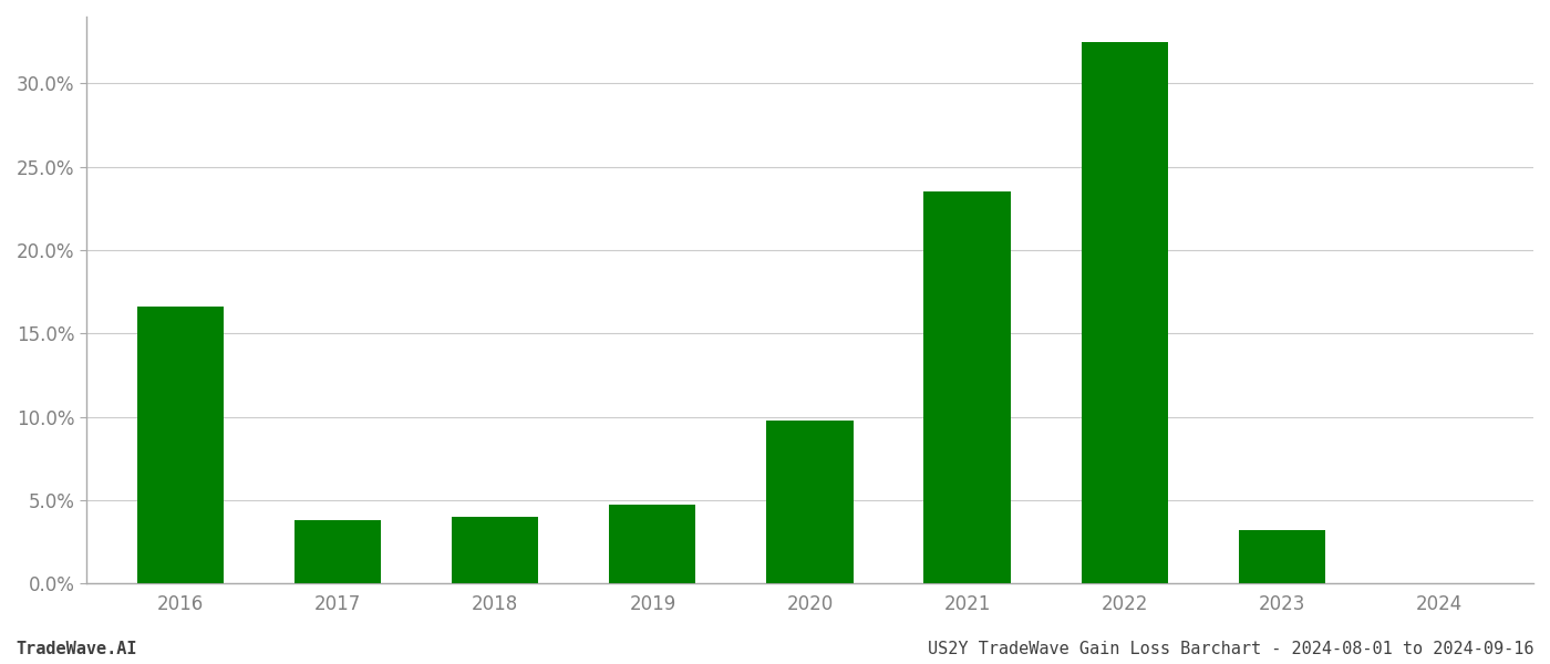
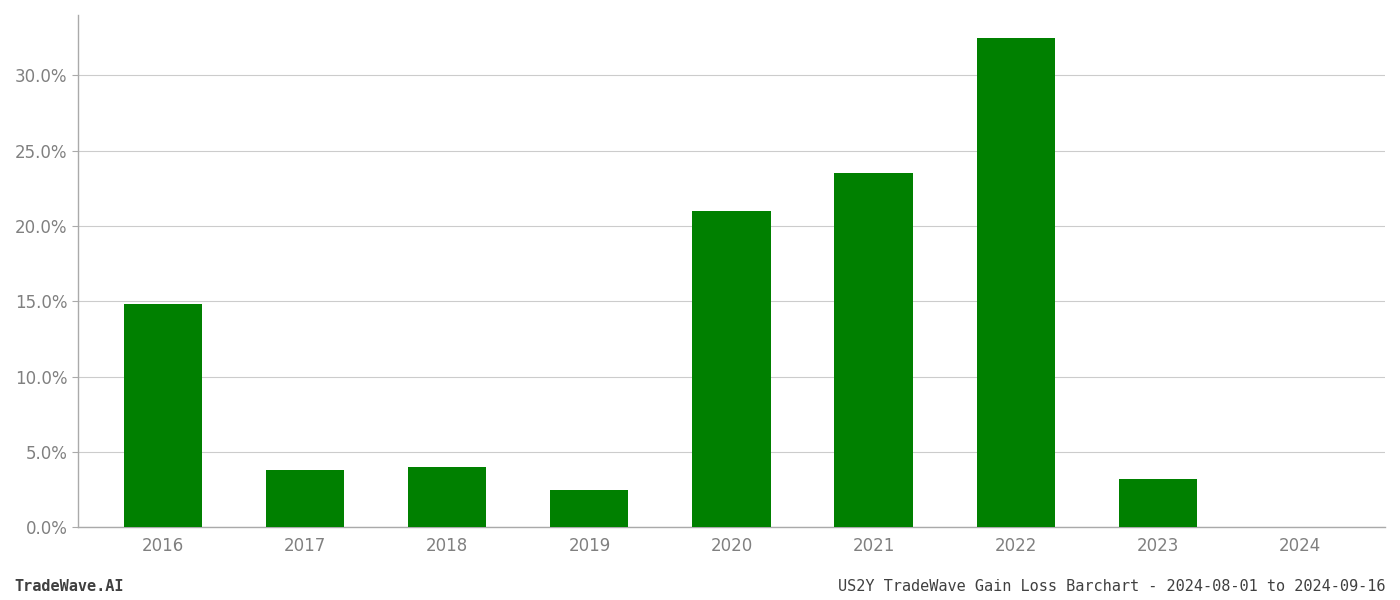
2016: 16.6% -> 14.8%
2019: 4.7% -> 2.5%
2020: 9.8% -> 21.0%
